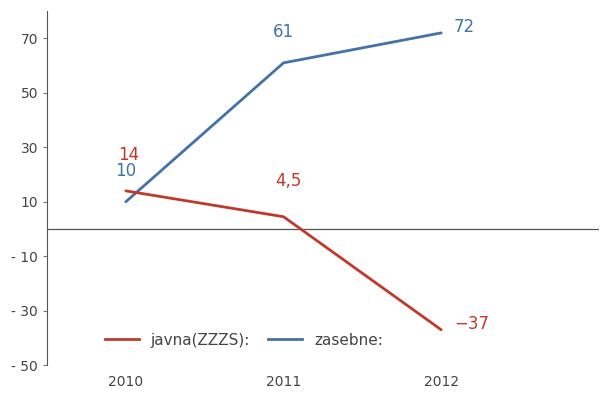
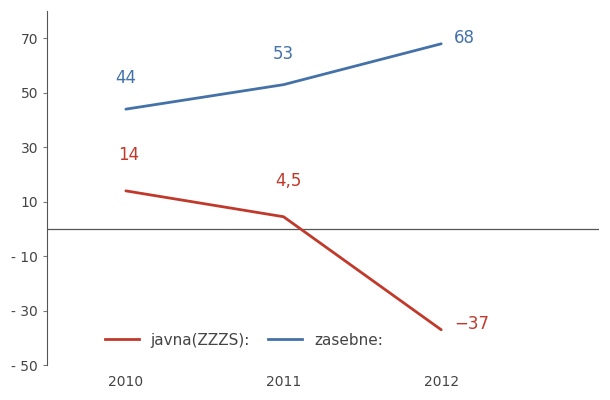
zasebne:/2010: 10 -> 44
zasebne:/2011: 61 -> 53
zasebne:/2012: 72 -> 68
